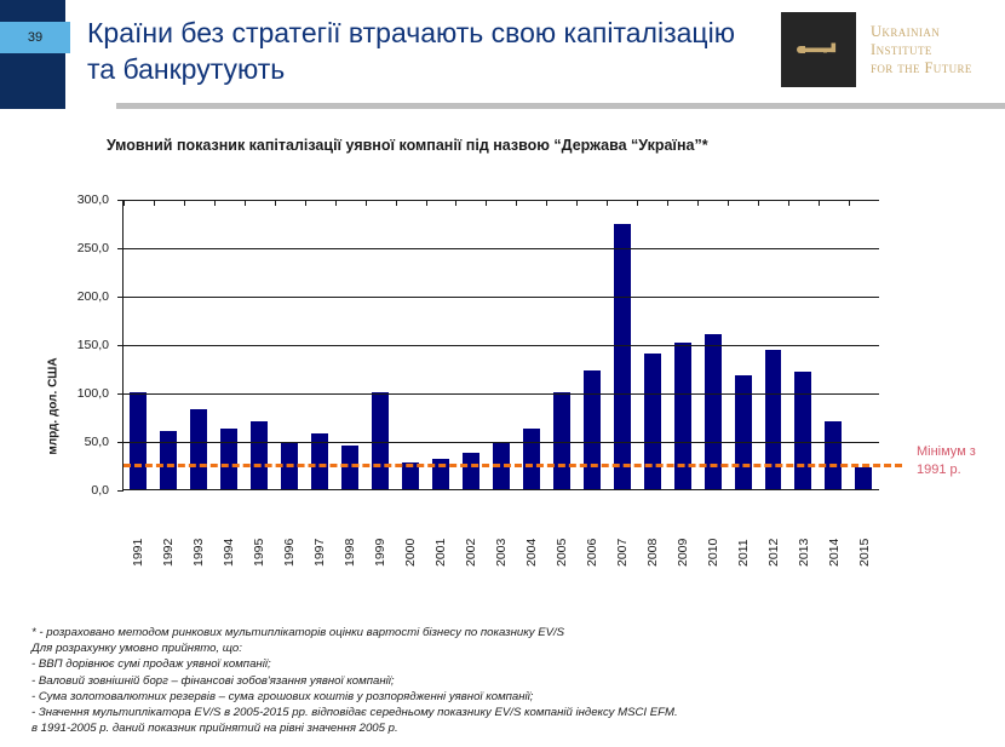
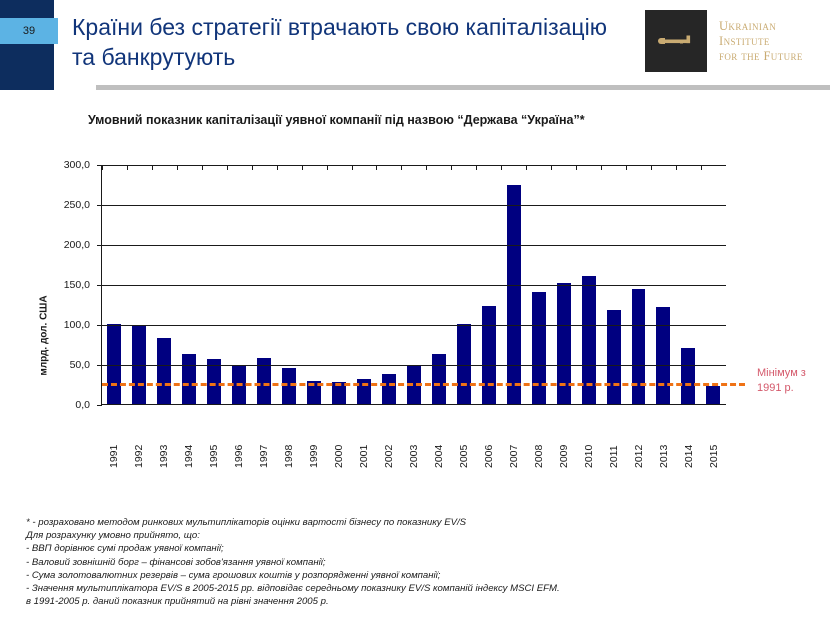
1992: 60 -> 100
1995: 70 -> 60
1999: 100 -> 30
